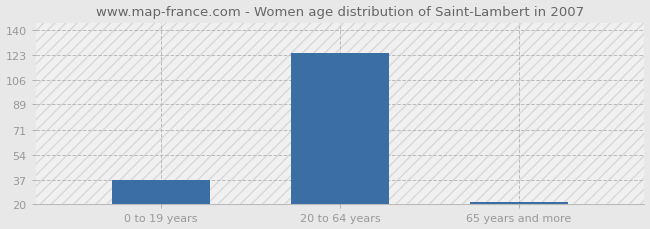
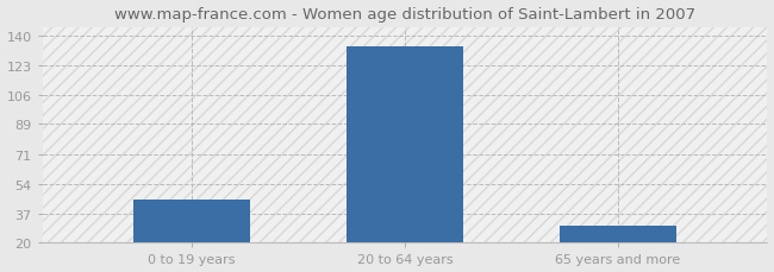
0 to 19 years: 37 -> 45
20 to 64 years: 124 -> 134
65 years and more: 22 -> 30
